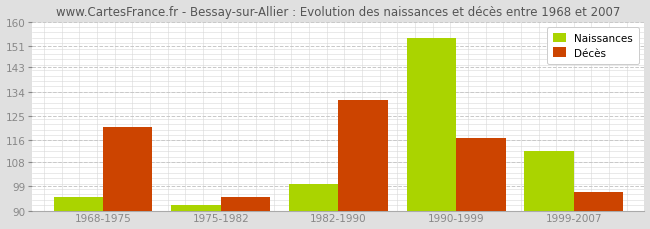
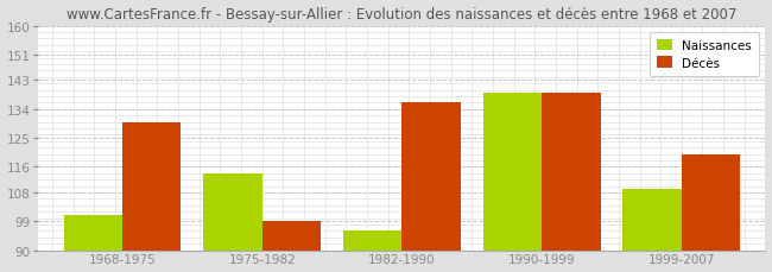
Naissances/1968-1975: 95 -> 101
Décès/1968-1975: 121 -> 130
Naissances/1975-1982: 92 -> 114
Décès/1975-1982: 95 -> 99
Naissances/1982-1990: 100 -> 96
Décès/1982-1990: 131 -> 136
Naissances/1990-1999: 154 -> 139
Décès/1990-1999: 117 -> 139
Naissances/1999-2007: 112 -> 109
Décès/1999-2007: 97 -> 120
